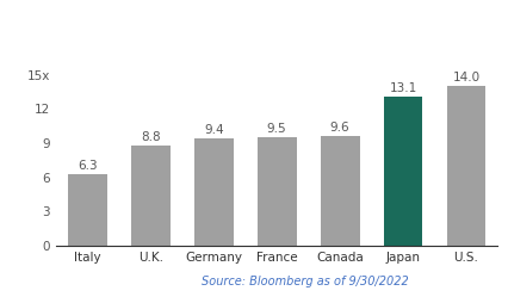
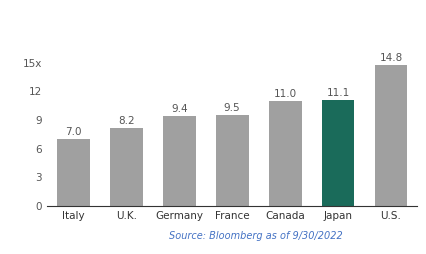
Italy: 6.3 -> 7.0
U.K.: 8.8 -> 8.2
Canada: 9.6 -> 11.0
Japan: 13.1 -> 11.1
U.S.: 14.0 -> 14.8
